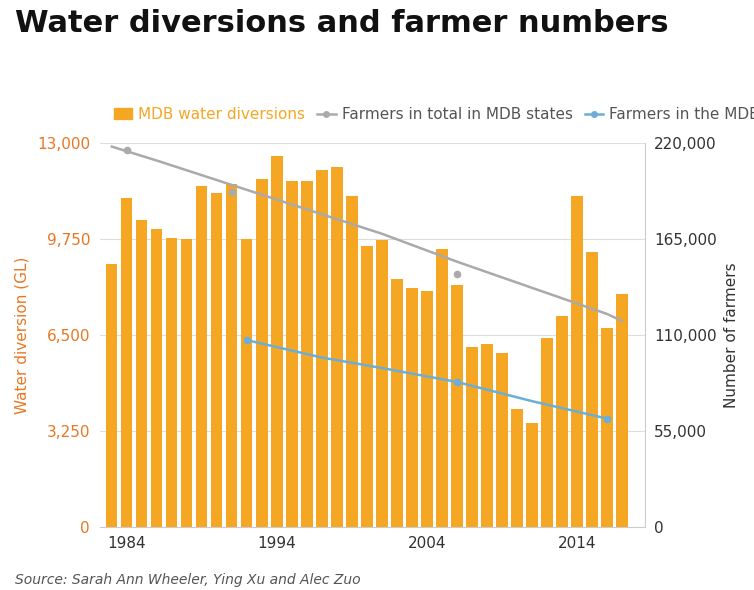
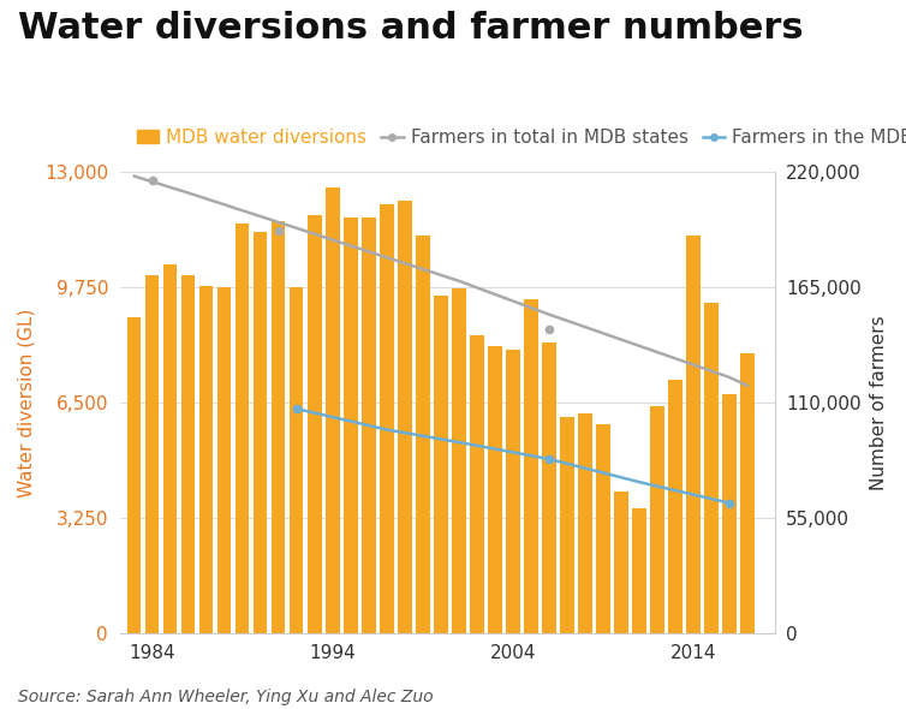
MDB water diversions/1984: 11,150 -> 10,100
